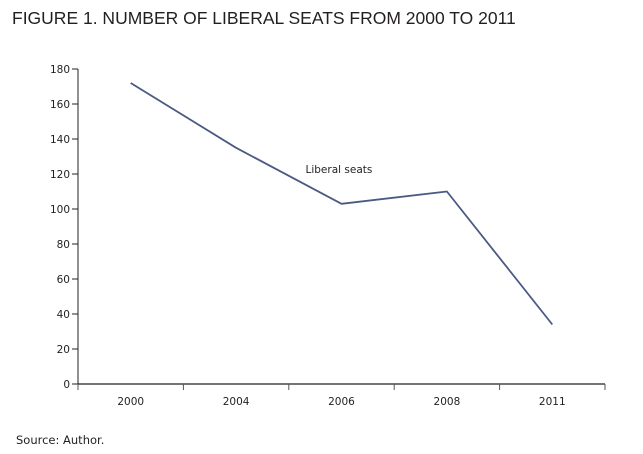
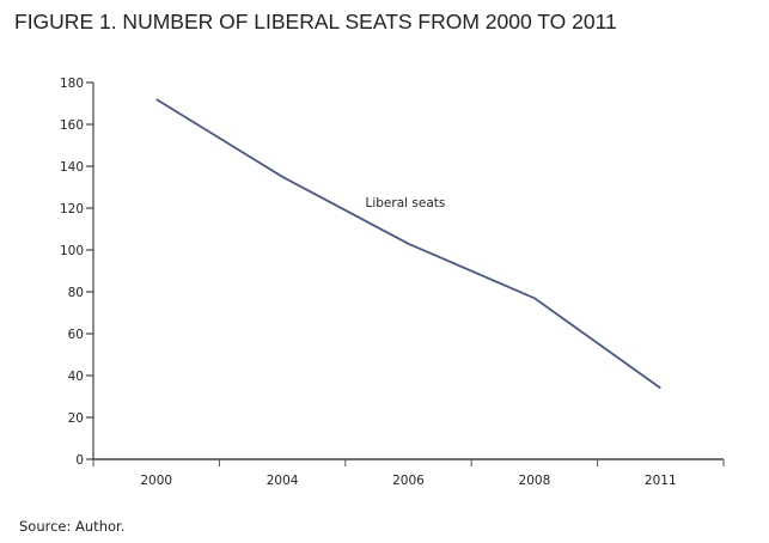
2008: 110 -> 77
